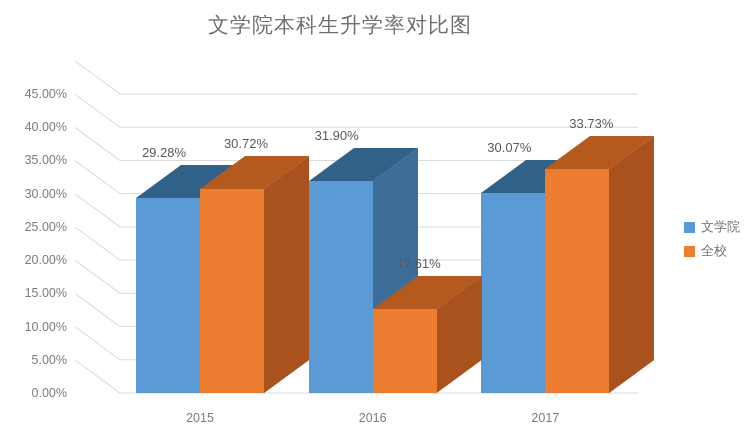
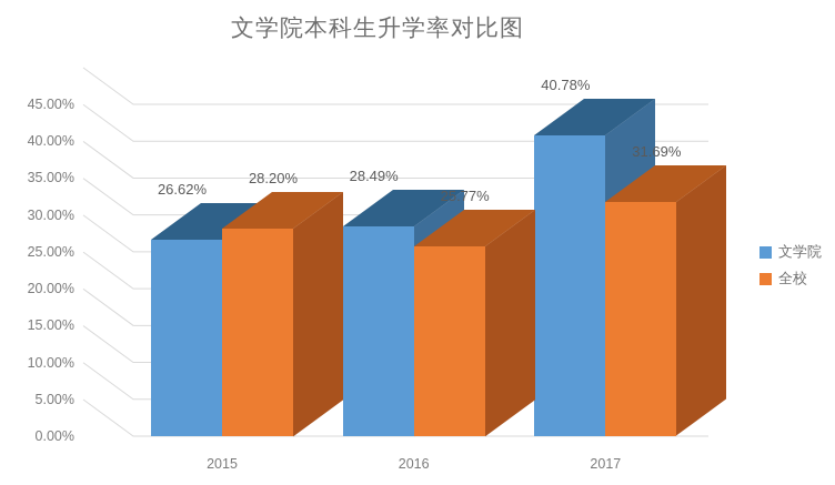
文学院/2015: 29.28% -> 26.62%
全校/2015: 30.72% -> 28.20%
文学院/2016: 31.90% -> 28.49%
全校/2016: 12.61% -> 25.77%
文学院/2017: 30.07% -> 40.78%
全校/2017: 33.73% -> 31.69%
